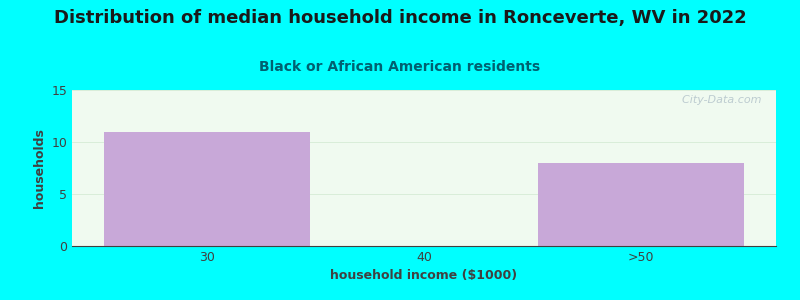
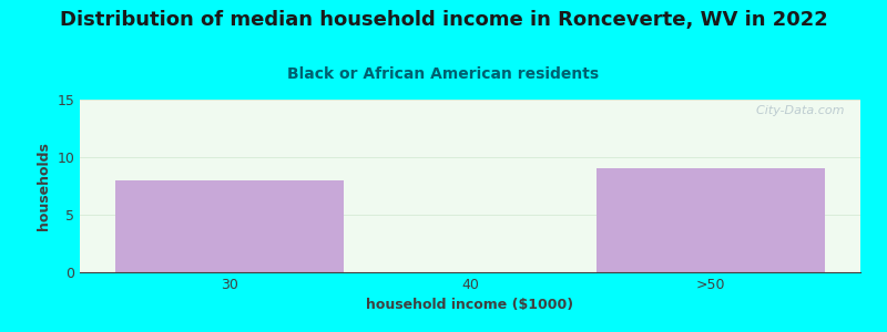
30: 11 -> 8
>50: 8 -> 9
